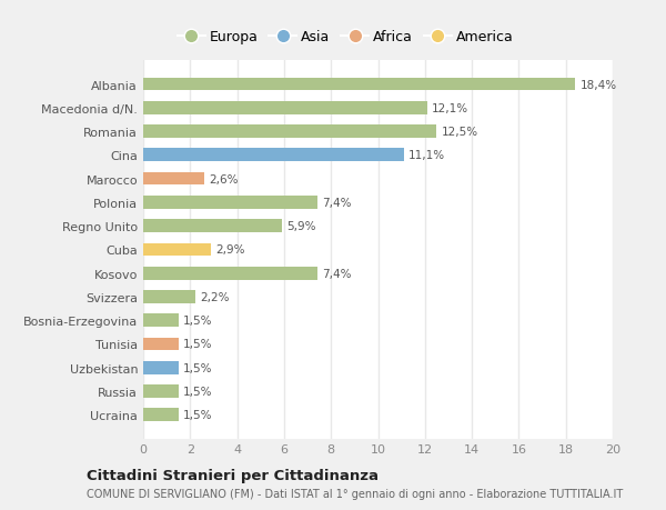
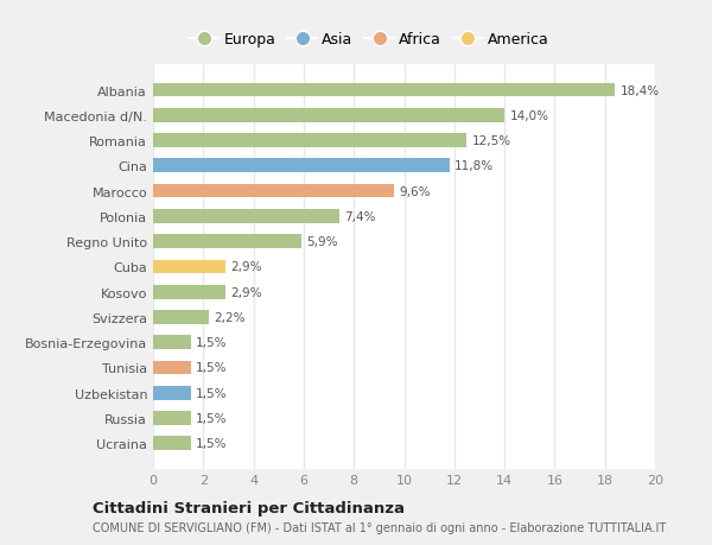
Macedonia d/N.: 12,1% -> 14,0%
Cina: 11,1% -> 11,8%
Marocco: 2,6% -> 9,6%
Kosovo: 7,4% -> 2,9%
